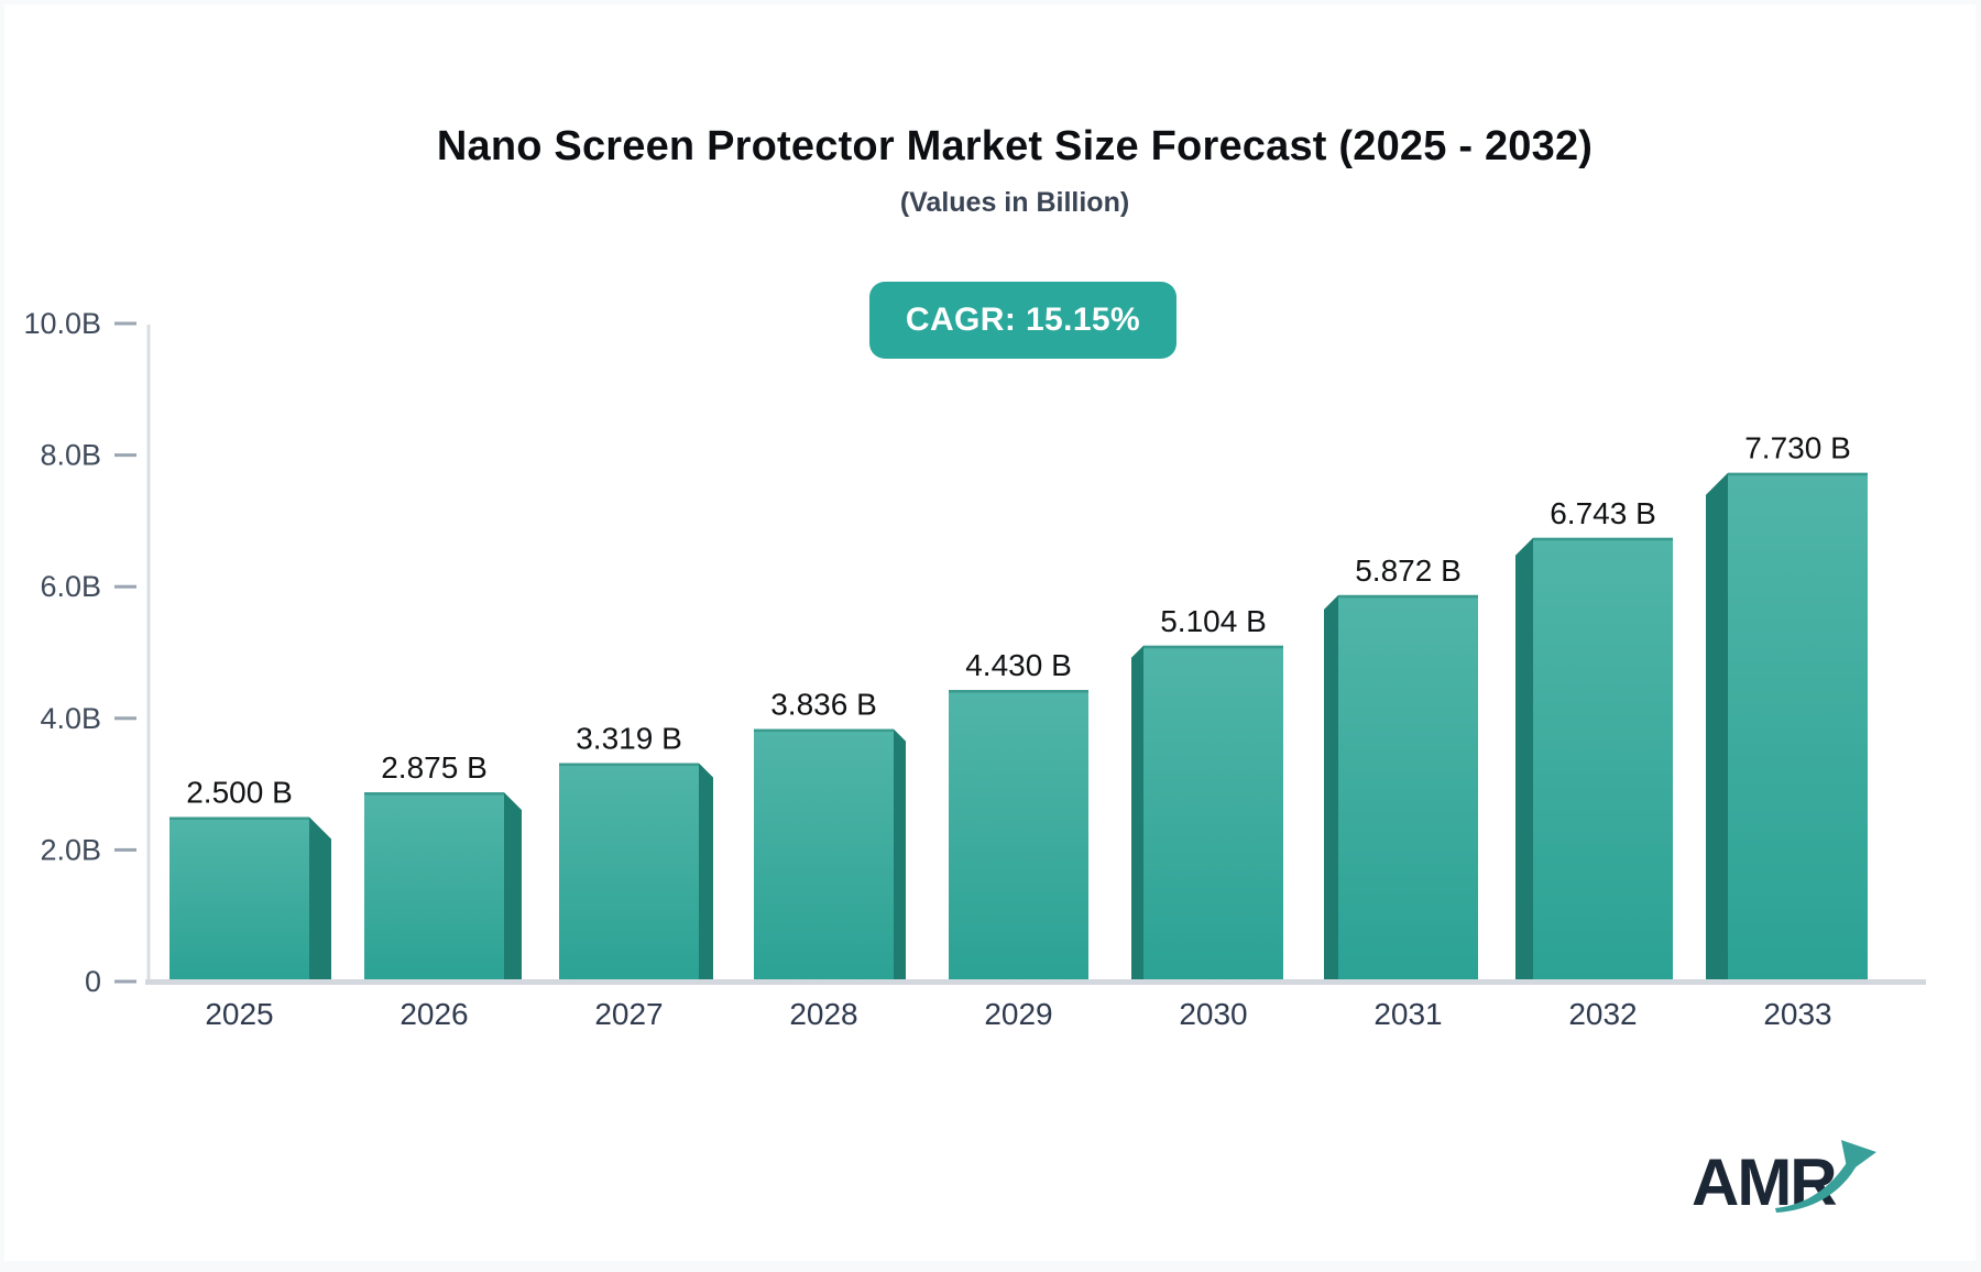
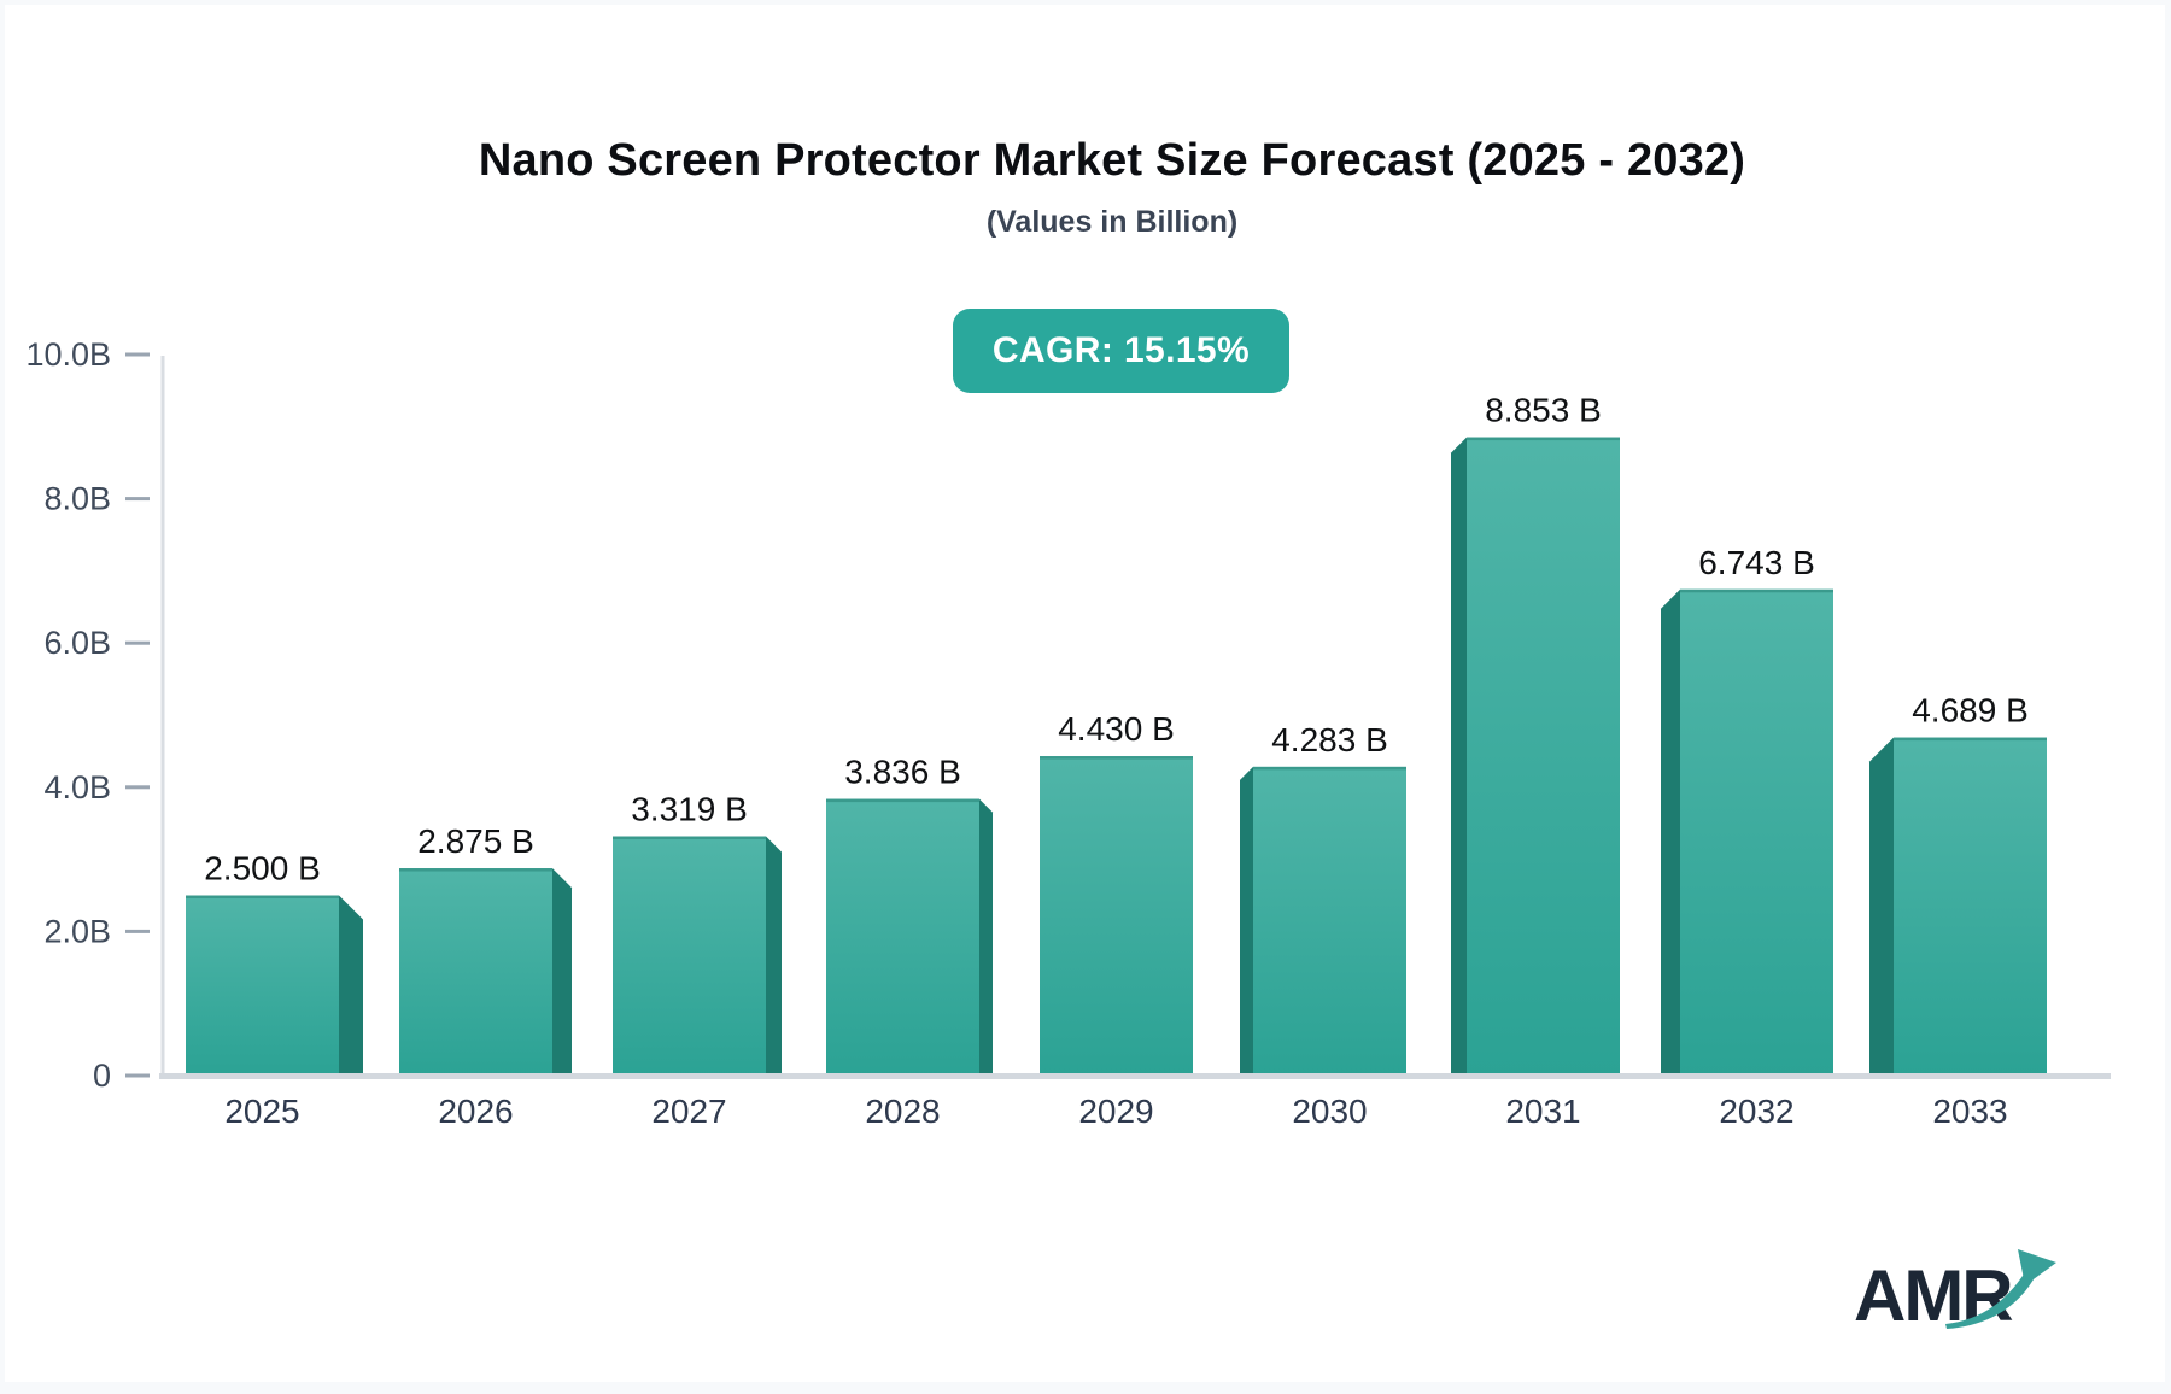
2030: 5.104 -> 4.283
2031: 5.872 -> 8.853
2033: 7.730 -> 4.689
